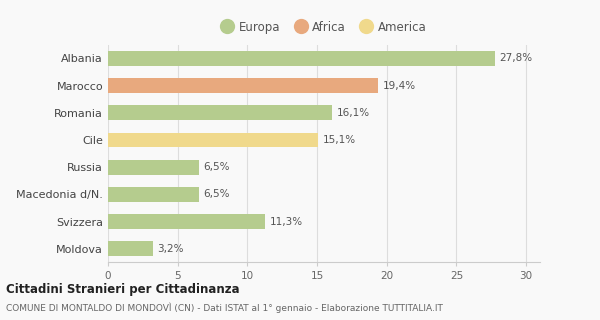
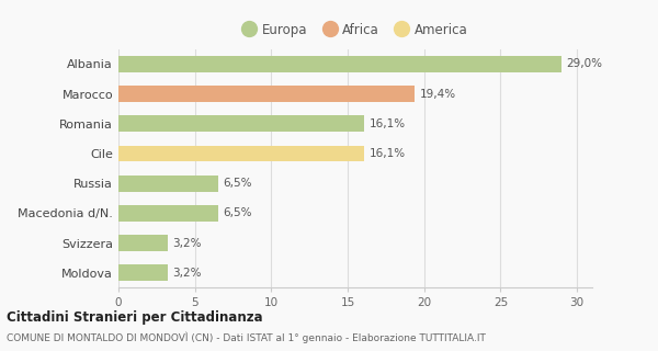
Albania: 27,8% -> 29,0%
Cile: 15,1% -> 16,1%
Svizzera: 11,3% -> 3,2%
